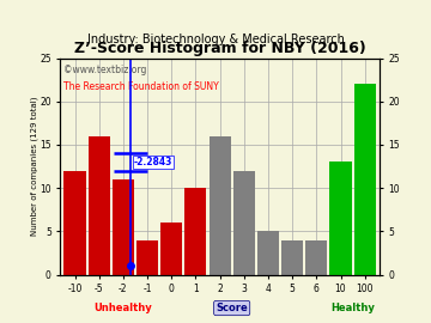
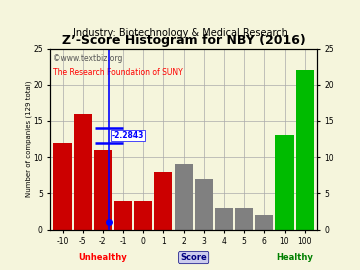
0: 6 -> 4
1: 10 -> 8
2: 16 -> 9
3: 12 -> 7
4: 5 -> 3
5: 4 -> 3
6: 4 -> 2
